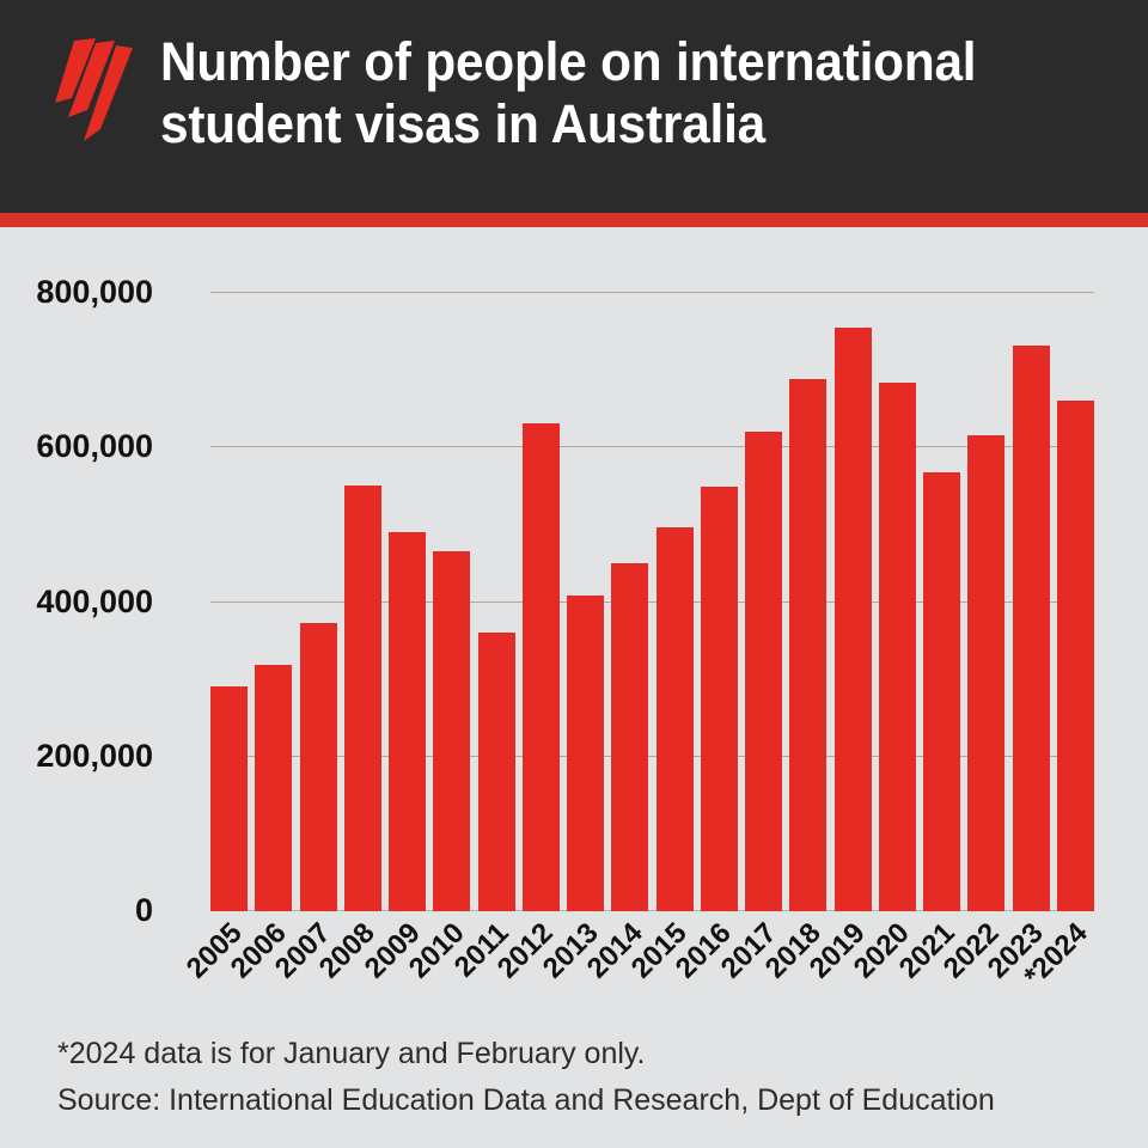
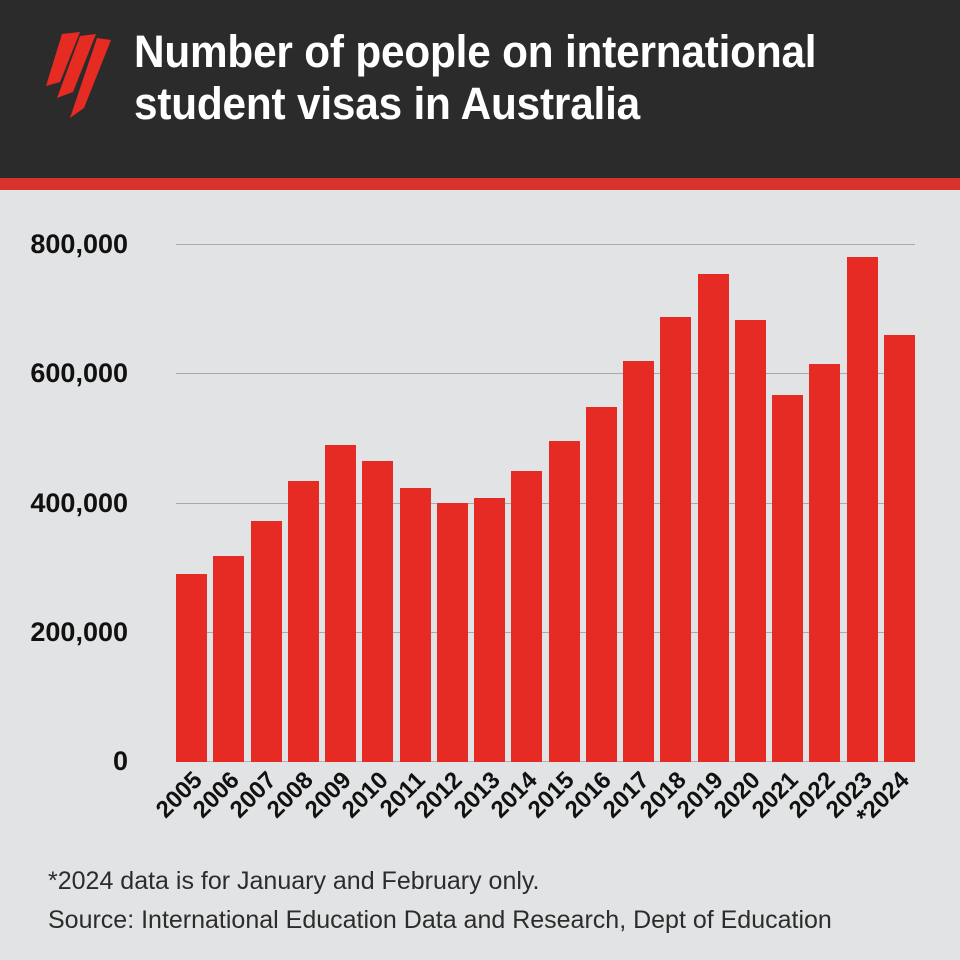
2008: 550000 -> 430000
2011: 360000 -> 420000
2012: 630000 -> 400000
2023: 730000 -> 780000
